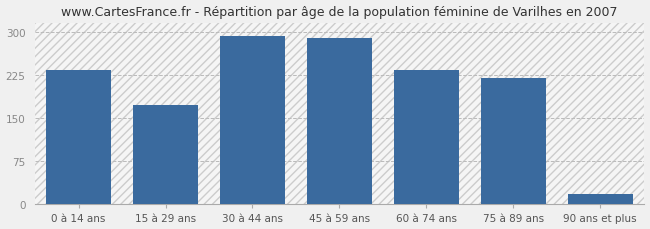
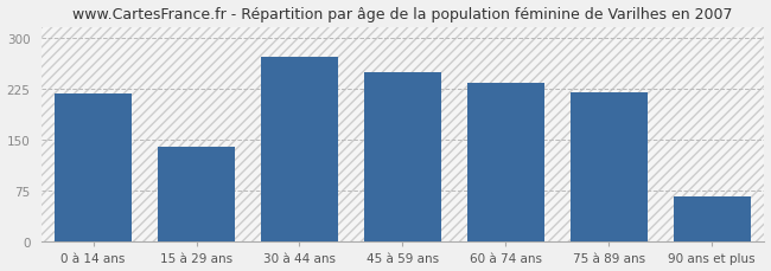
0 à 14 ans: 233 -> 218
15 à 29 ans: 172 -> 140
30 à 44 ans: 292 -> 272
45 à 59 ans: 288 -> 248
90 ans et plus: 18 -> 66
